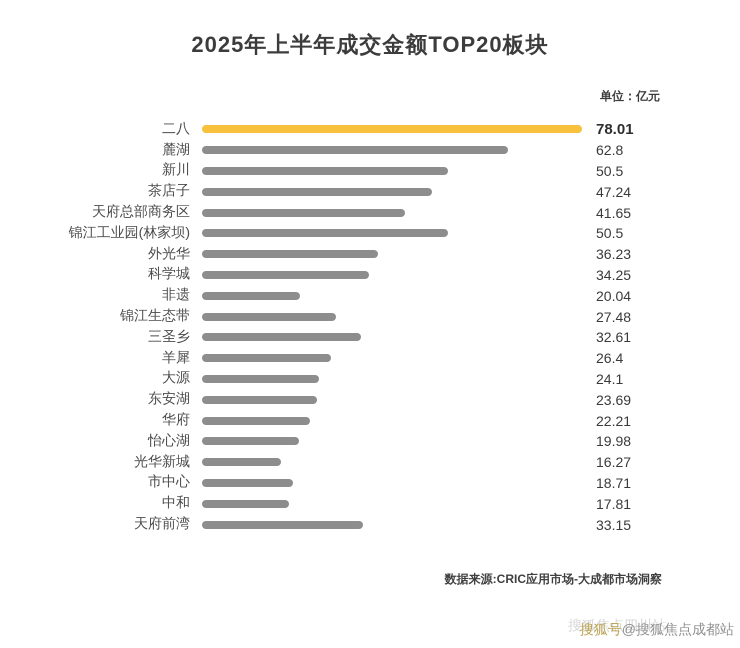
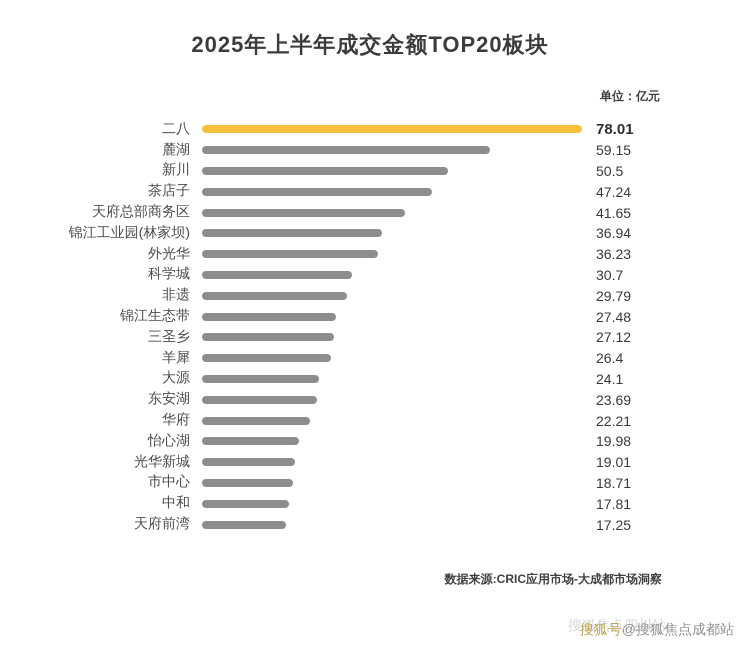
麓湖: 62.8 -> 59.15
锦江工业园(林家坝): 50.5 -> 36.94
科学城: 34.25 -> 30.7
非遗: 20.04 -> 29.79
三圣乡: 32.61 -> 27.12
光华新城: 16.27 -> 19.01
天府前湾: 33.15 -> 17.25
